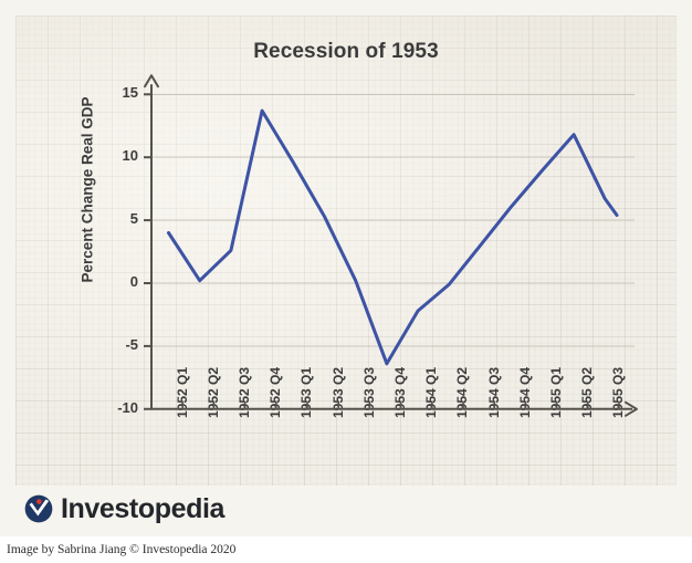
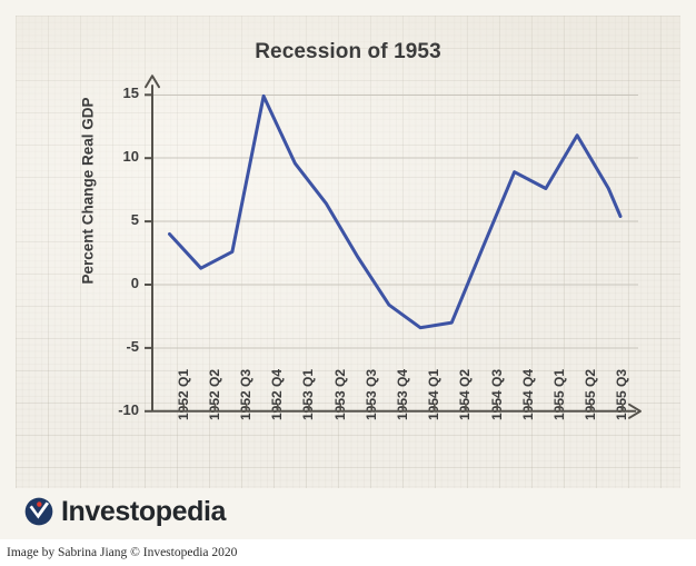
1952 Q2: 0.2 -> 1.3
1952 Q4: 13.7 -> 14.9
1953 Q2: 5.3 -> 6.4
1953 Q3: 0.2 -> 2.2
1953 Q4: -6.4 -> -1.6
1954 Q1: -2.2 -> -3.4
1954 Q2: -0.1 -> -3.0
1954 Q4: 6.1 -> 8.9
1955 Q1: 9.0 -> 7.6
1955 Q3: 6.7 -> 7.6
